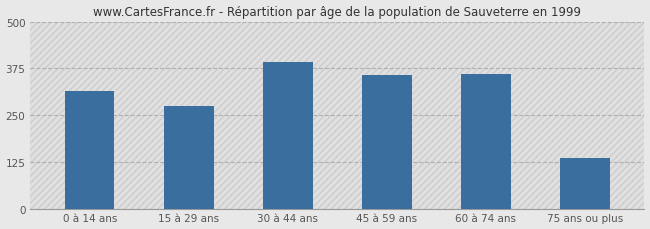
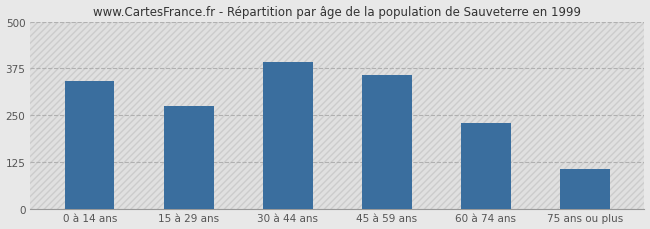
0 à 14 ans: 315 -> 340
60 à 74 ans: 360 -> 228
75 ans ou plus: 135 -> 105
